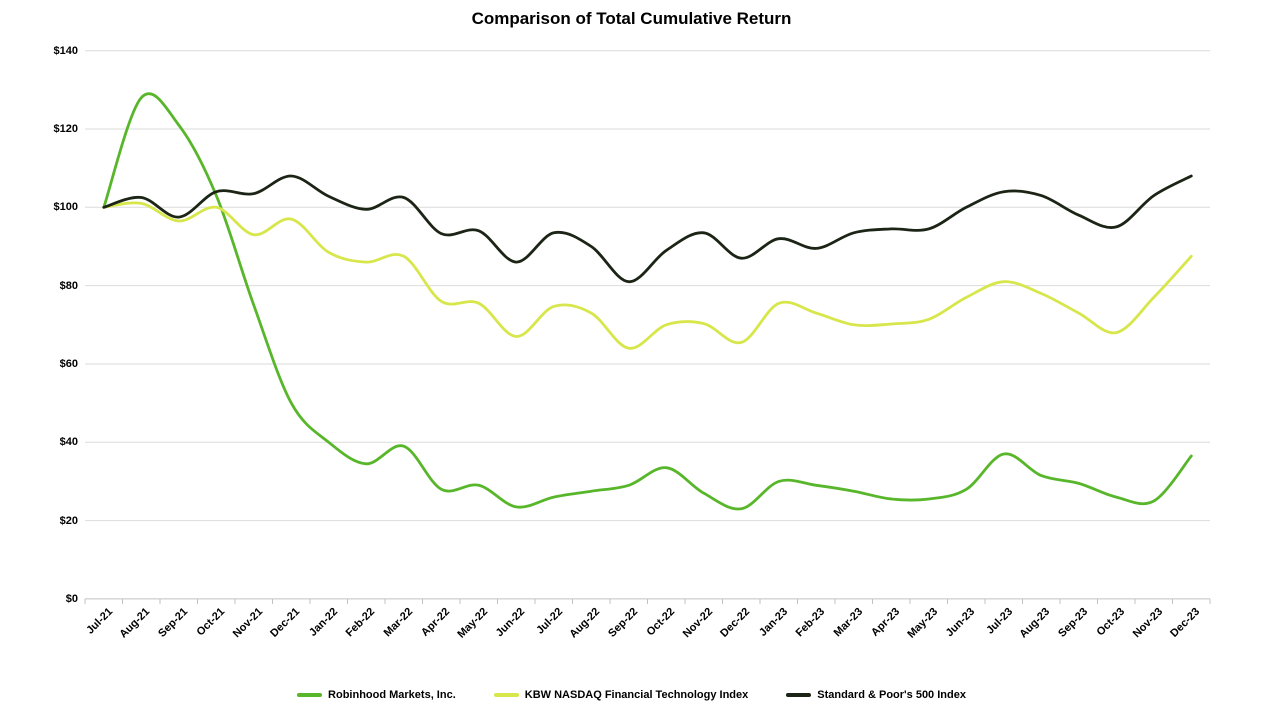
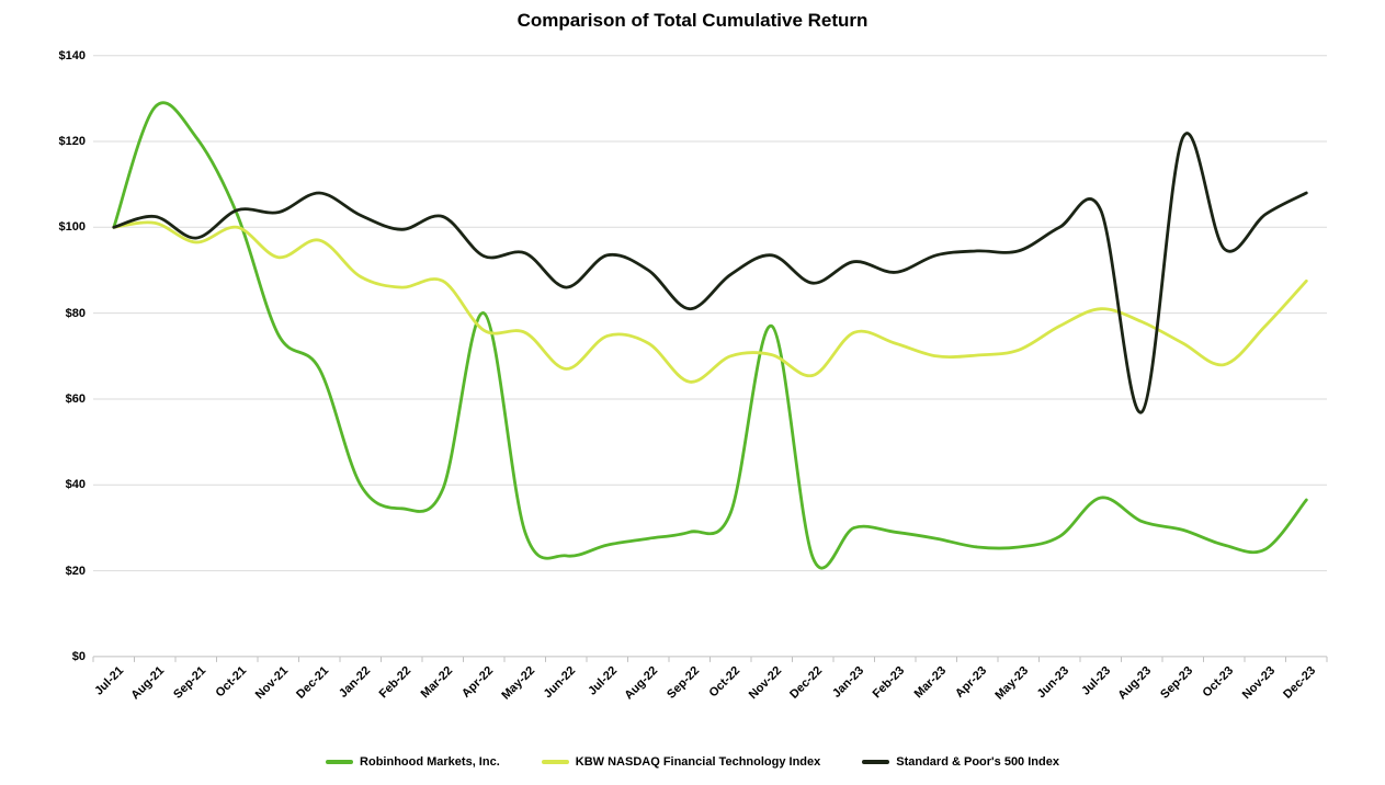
Robinhood Markets, Inc./Dec-21: $50 -> $67
Robinhood Markets, Inc./Apr-22: $28 -> $80
Robinhood Markets, Inc./Nov-22: $27 -> $77
Standard & Poor's 500 Index/Aug-23: $103 -> $57
Standard & Poor's 500 Index/Sep-23: $98 -> $121
